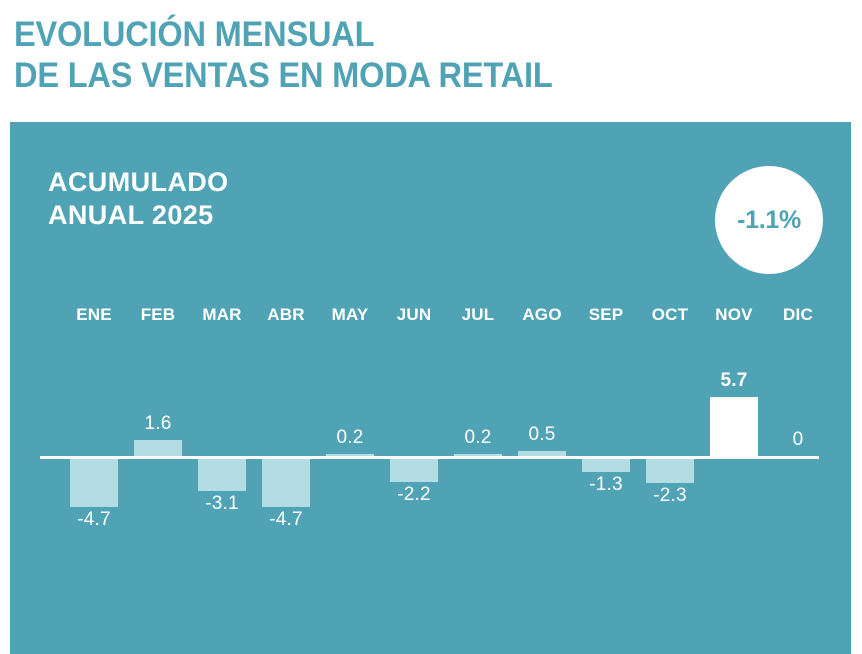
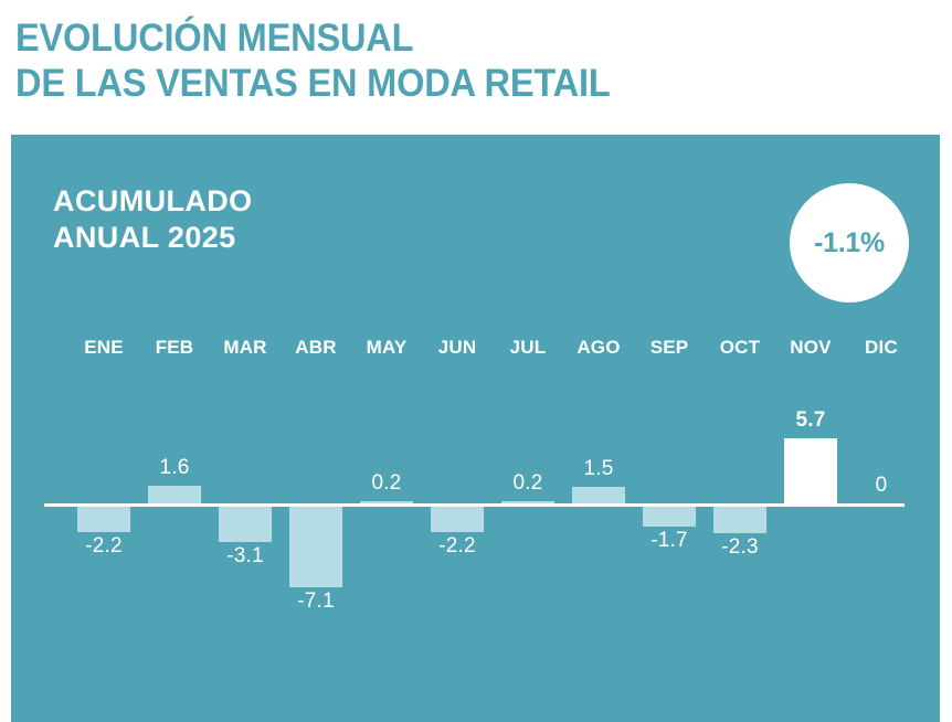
ENE: -4.7 -> -2.2
ABR: -4.7 -> -7.1
AGO: 0.5 -> 1.5
SEP: -1.3 -> -1.7
